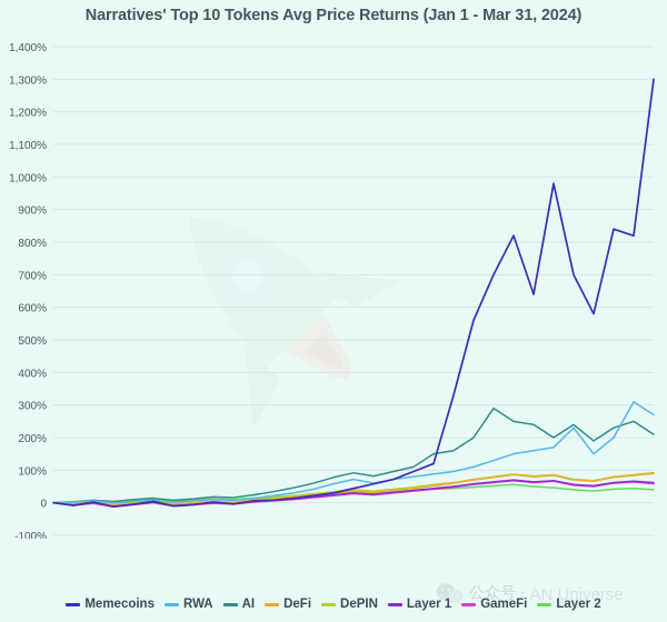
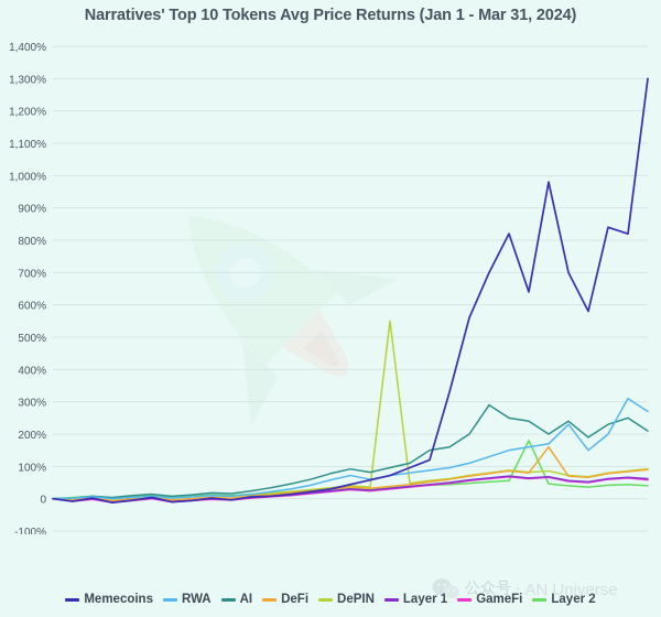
DePIN/21 Feb: 40% -> 550%
Layer 2/13 Mar: 50% -> 180%
DeFi/16 Mar: 80% -> 160%
